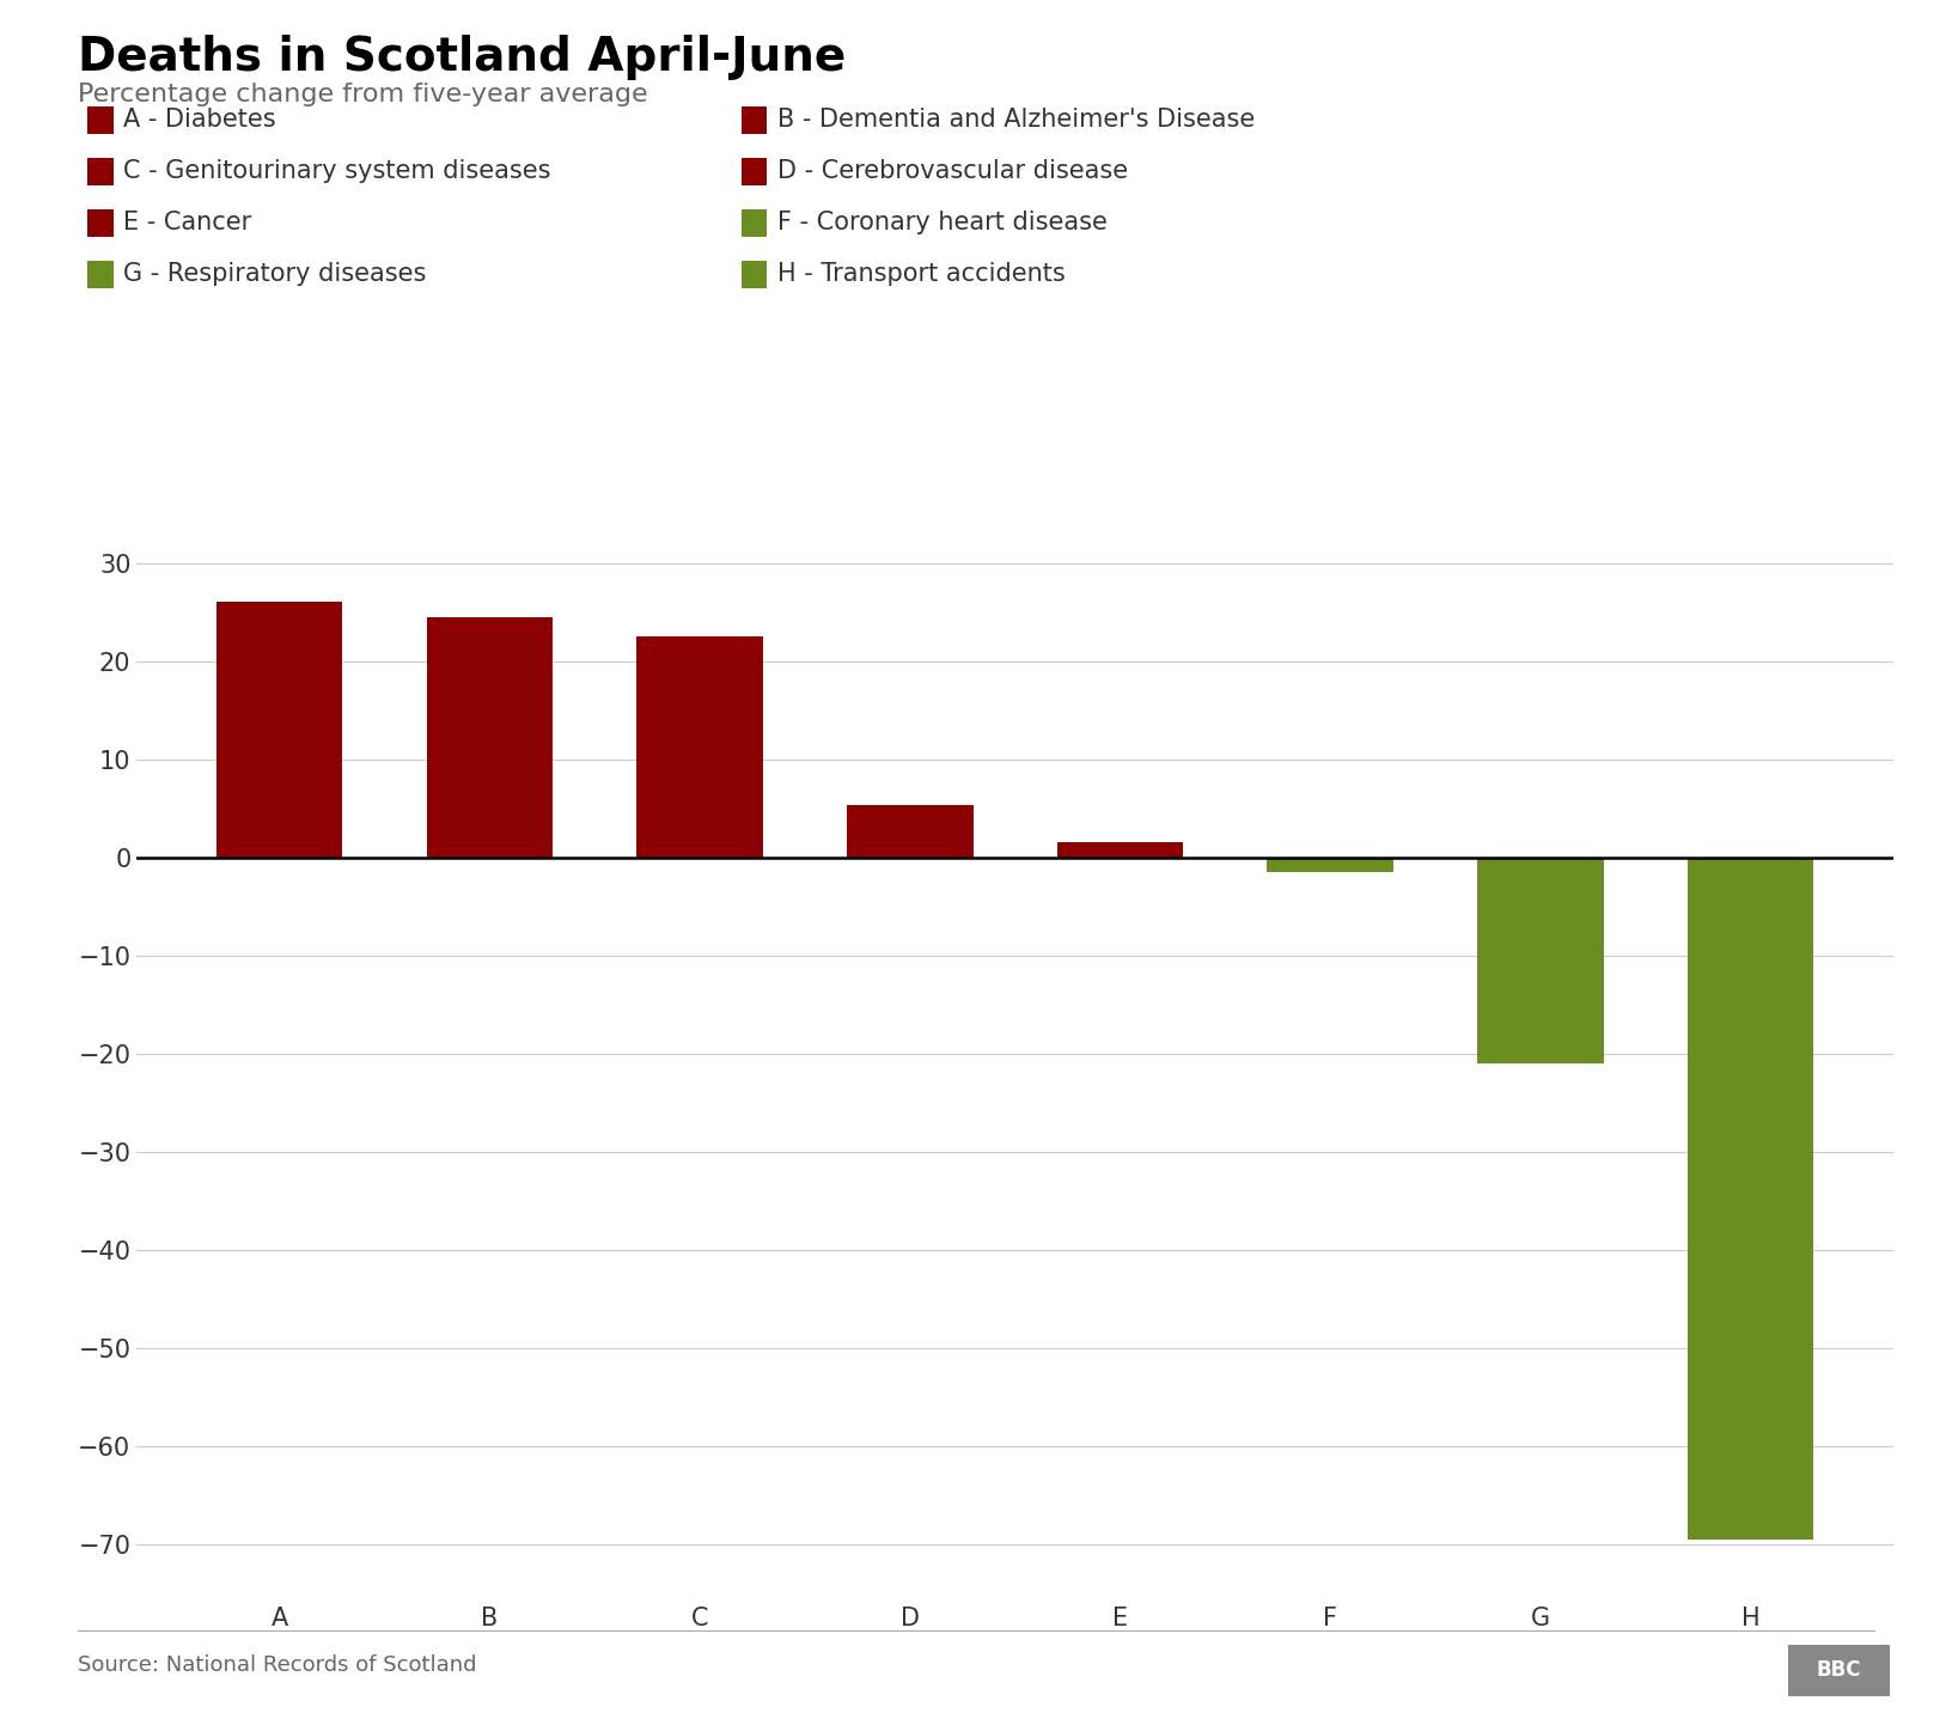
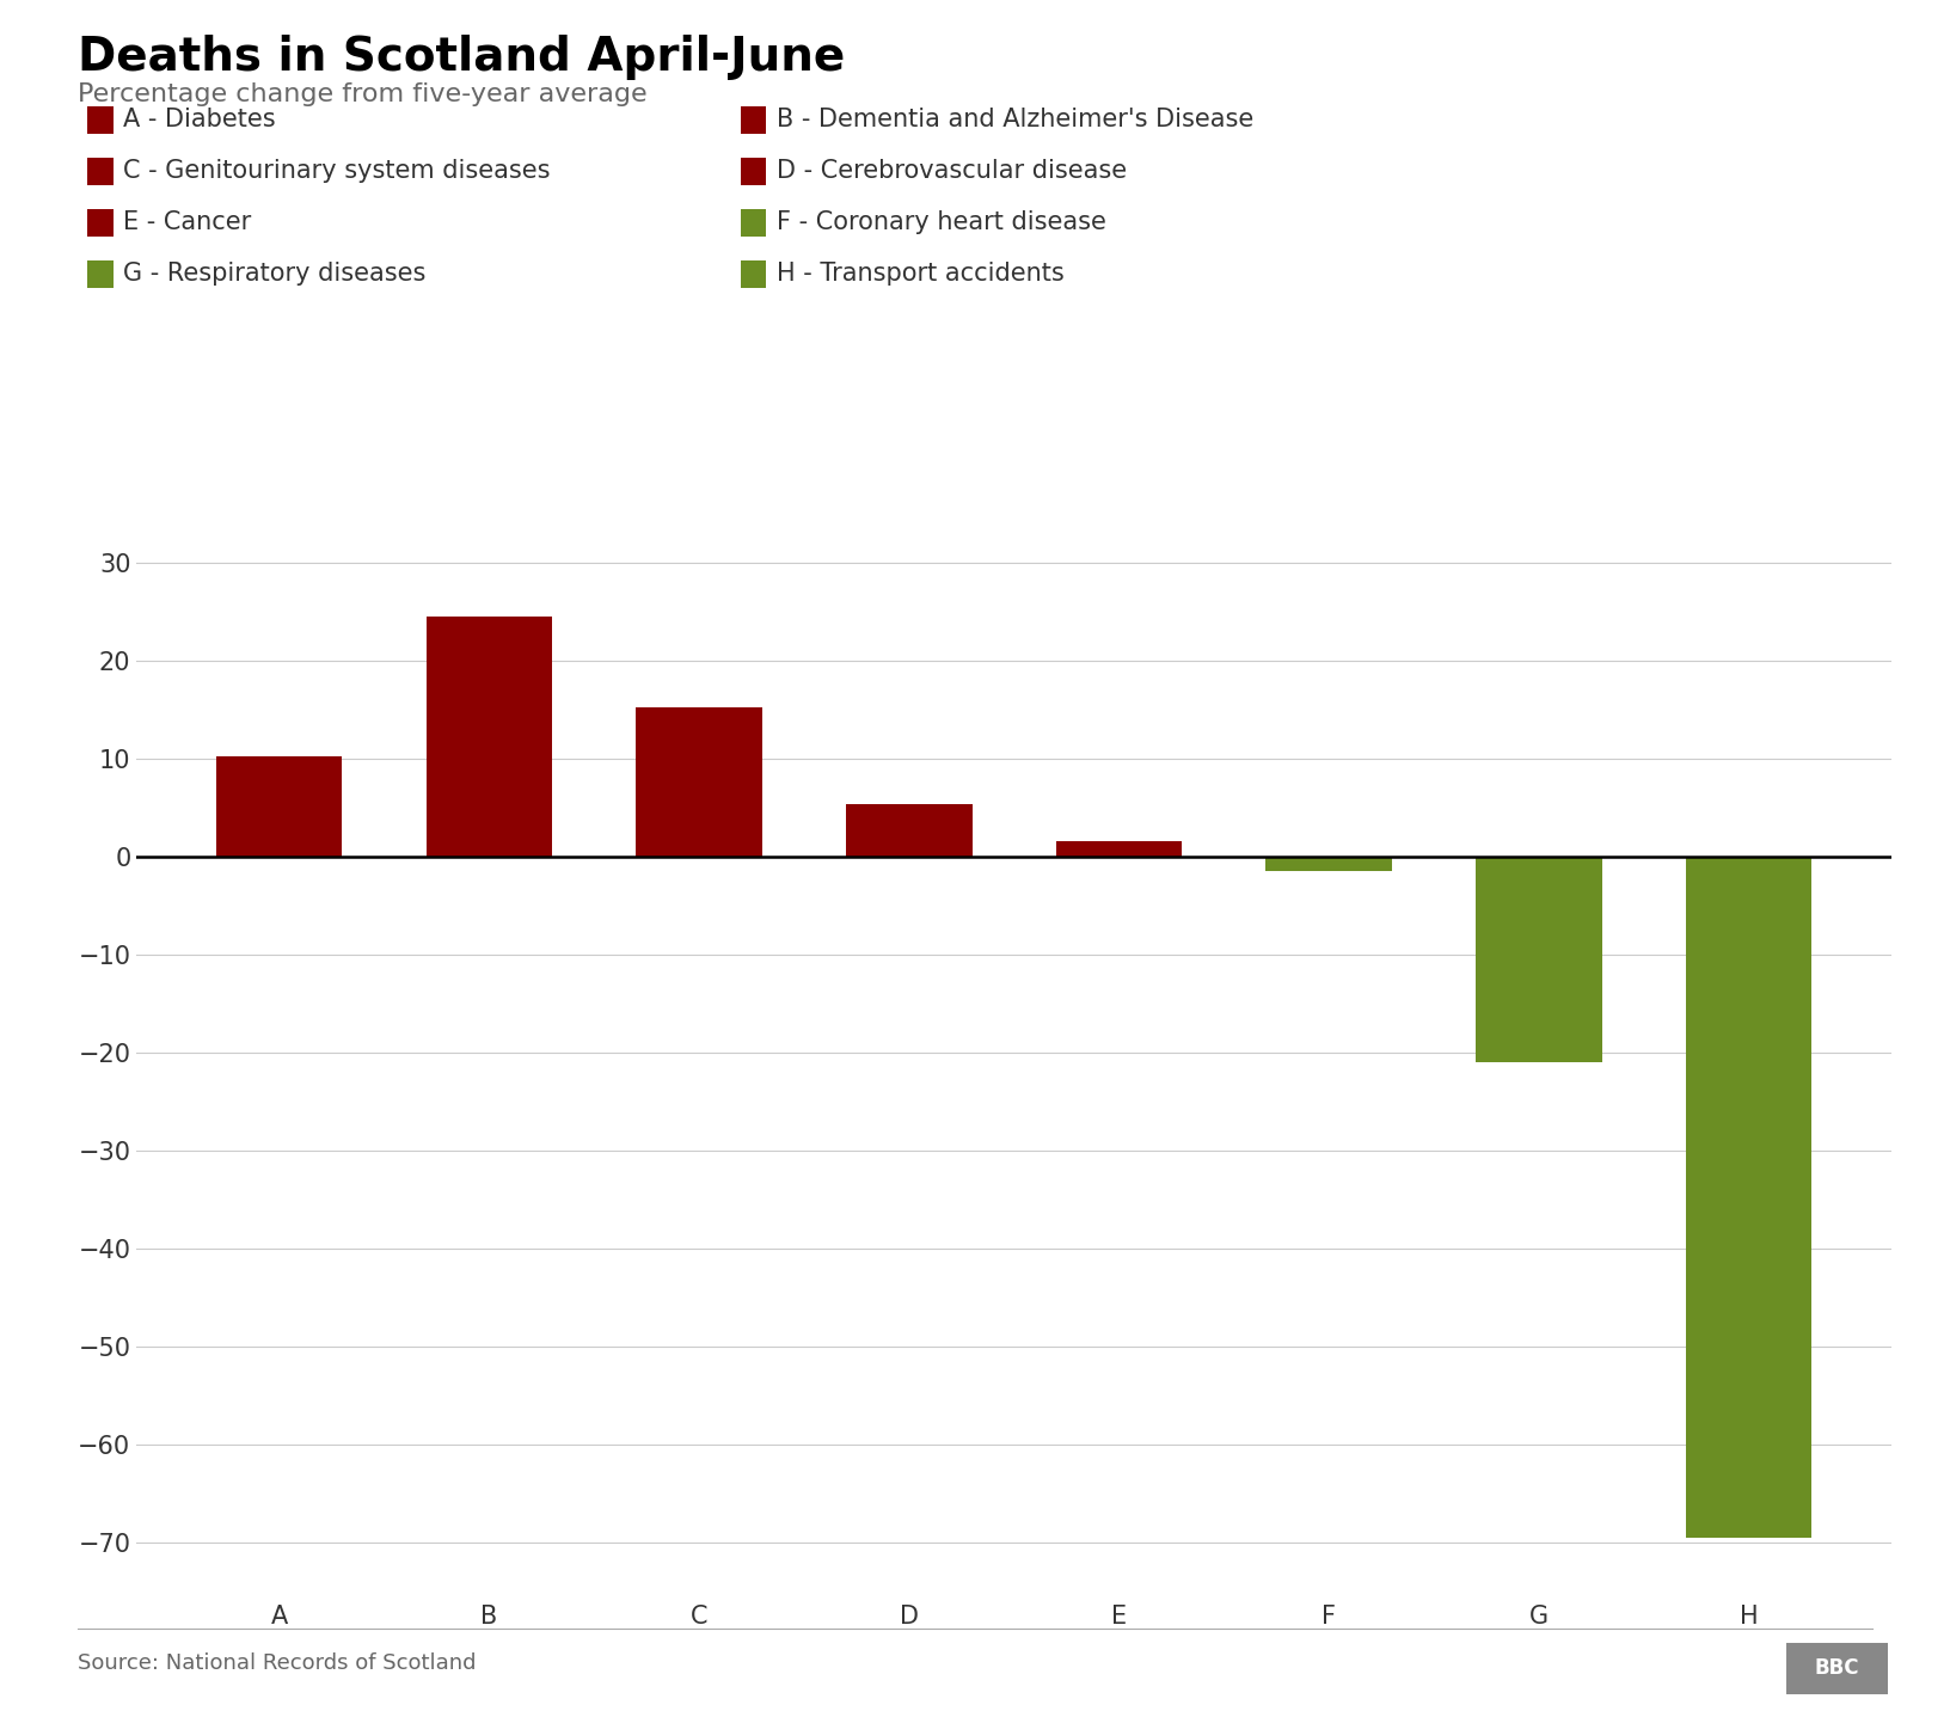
A: 26.0 -> 10.2
C: 22.5 -> 15.2
